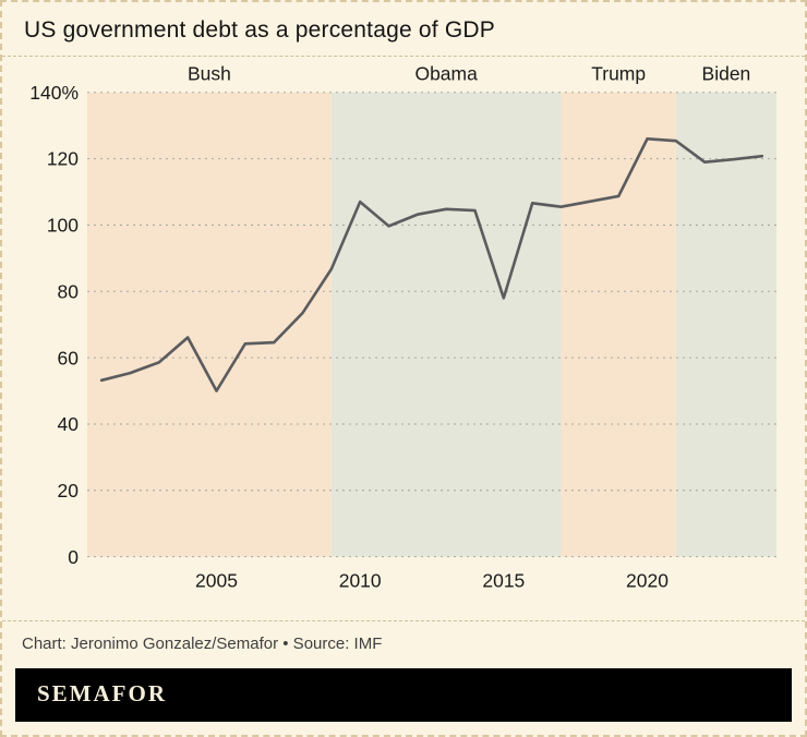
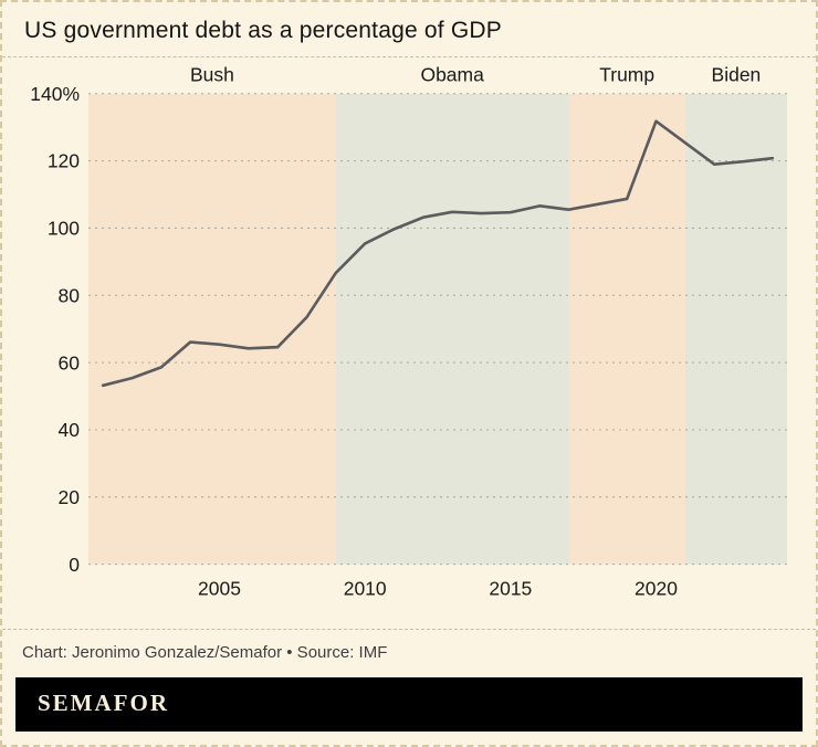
2005: 50% -> 65%
2010: 107% -> 95%
2015: 78% -> 105%
2020: 126% -> 132%
